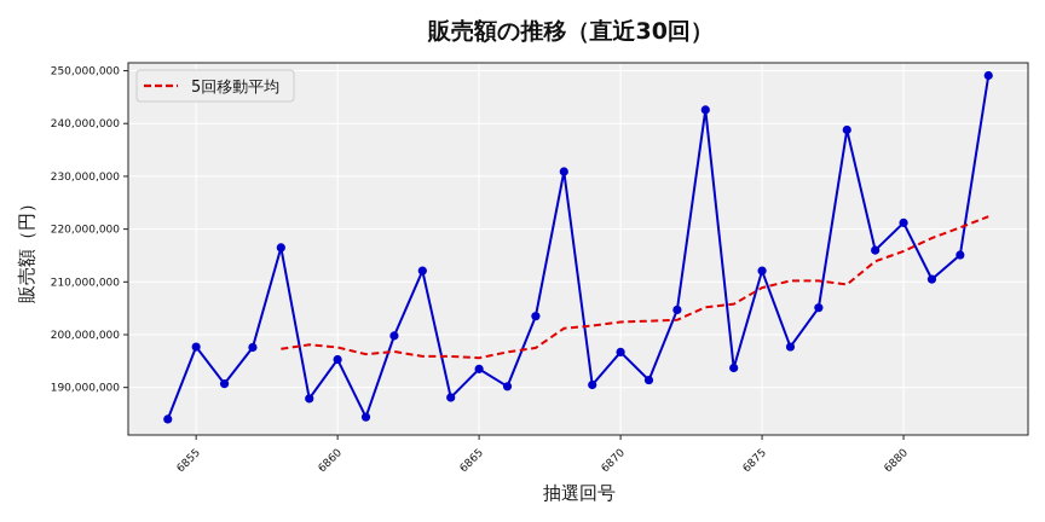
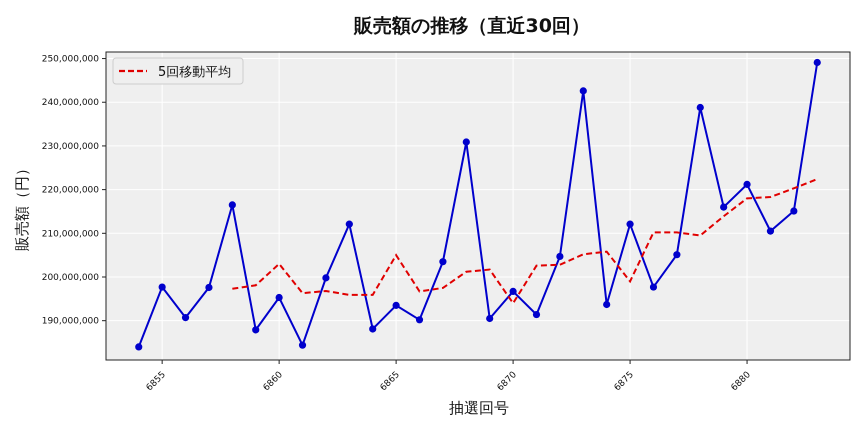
5回移動平均/6860: 198000000 -> 203000000
5回移動平均/6865: 196000000 -> 205000000
5回移動平均/6870: 202000000 -> 194000000
5回移動平均/6875: 209000000 -> 199000000
5回移動平均/6880: 216000000 -> 218000000
